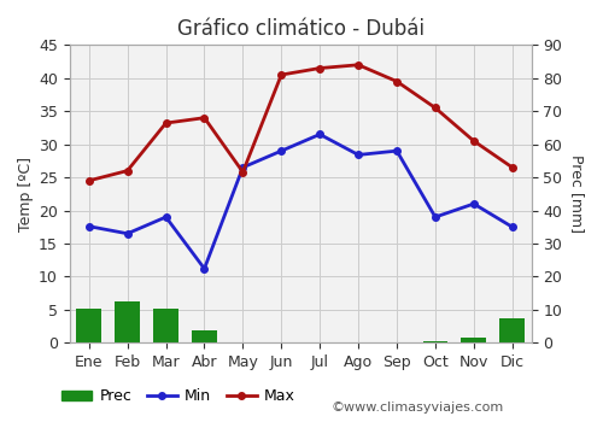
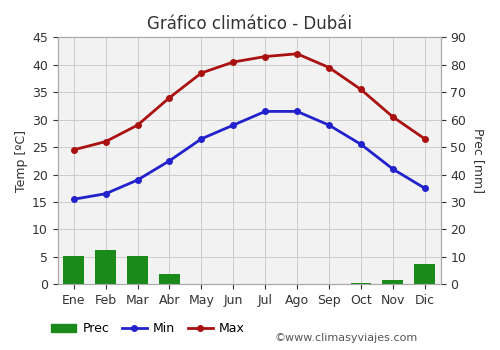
Min/Ene: 17.6 -> 15.5
Max/Mar: 33.2 -> 29.0
Min/Abr: 11.2 -> 22.5
Max/May: 25.8 -> 38.5
Min/Ago: 28.4 -> 31.5
Min/Oct: 19.0 -> 25.5
